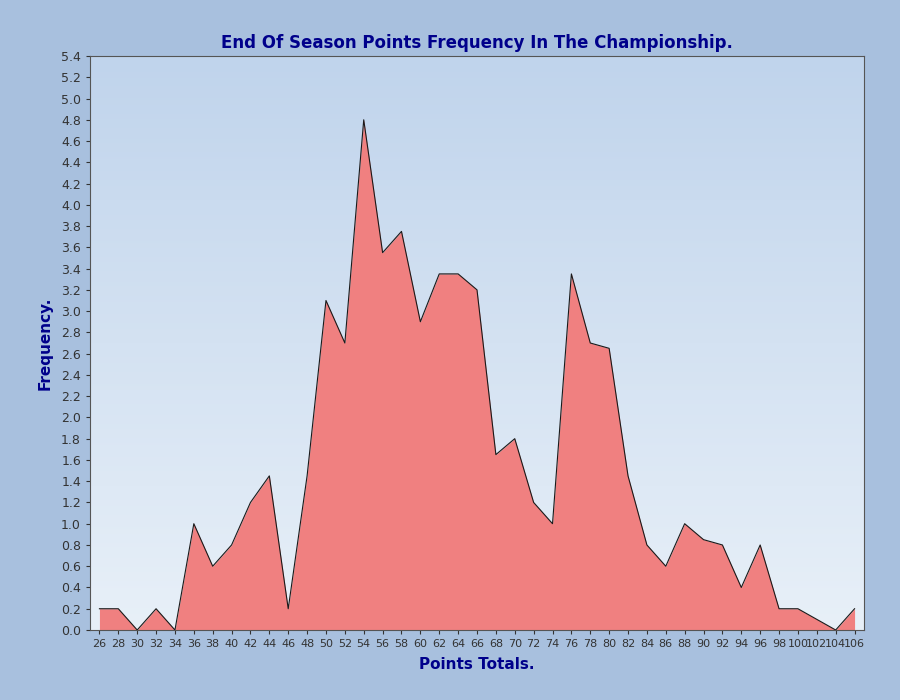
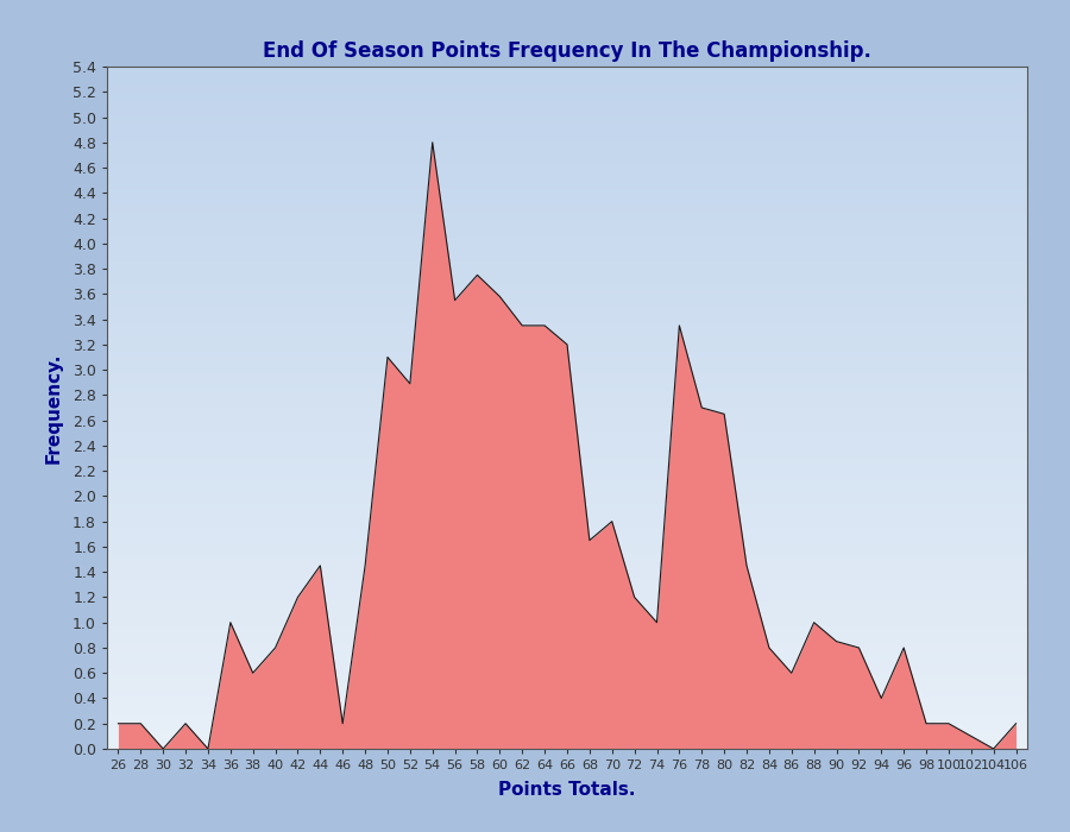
52: 2.70 -> 2.89
60: 2.90 -> 3.58
